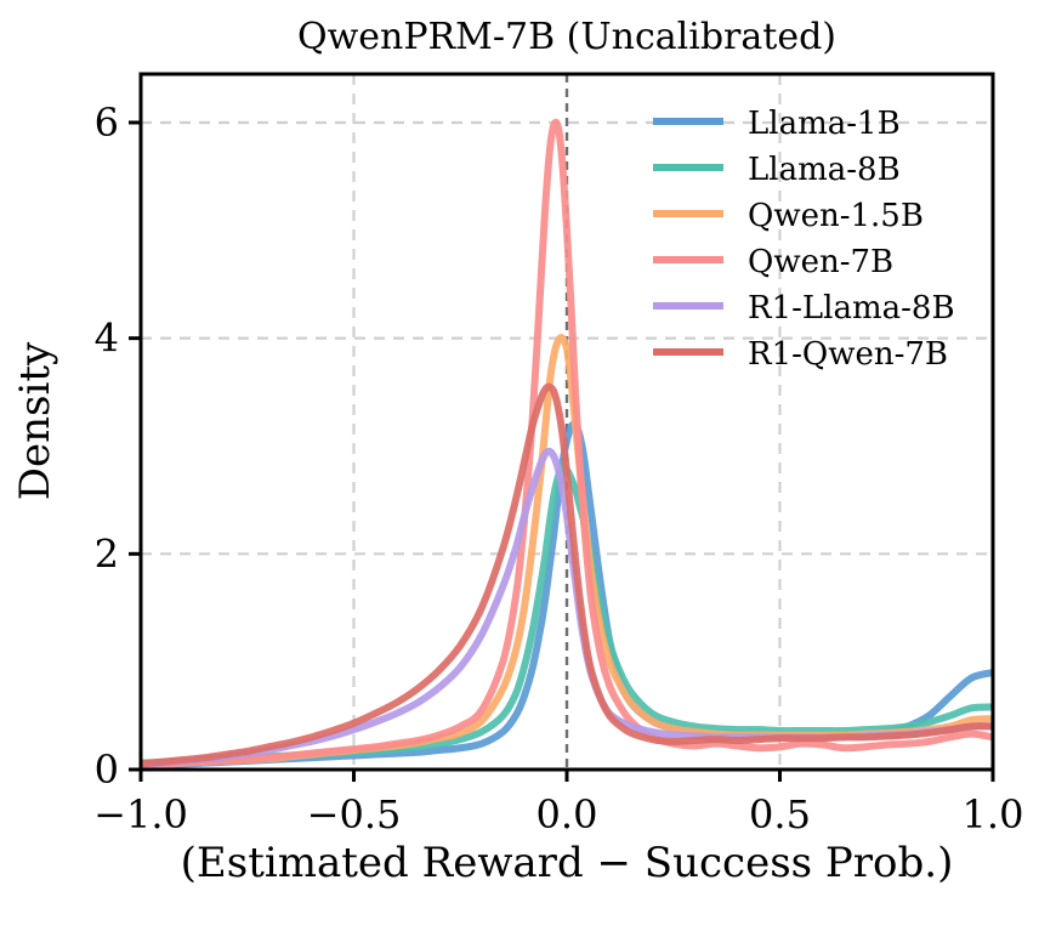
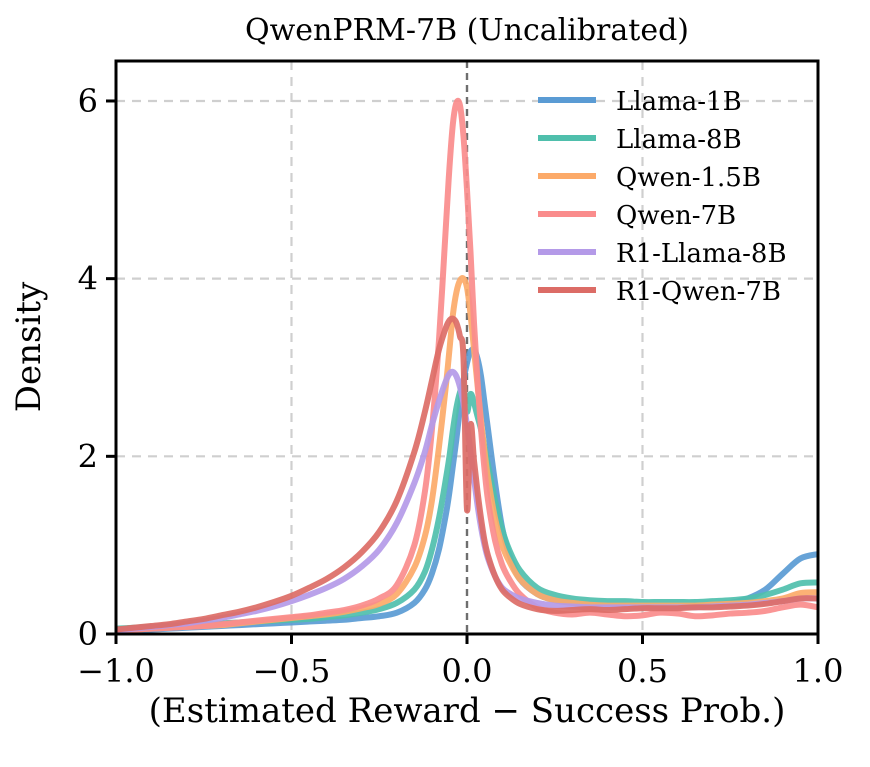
Llama-8B/0.0: 2.8 -> 2.5
R1-Qwen-7B/0.0: 2.8 -> 1.4
